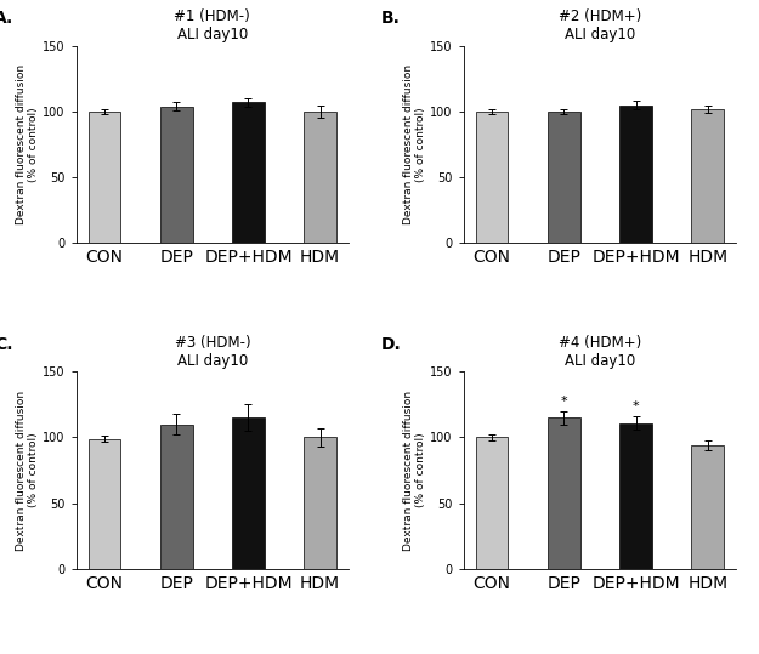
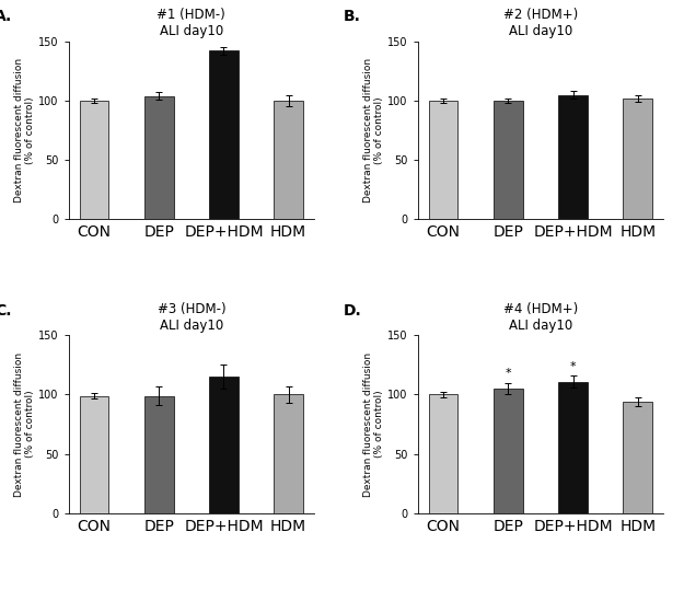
#1 (HDM-) ALI day10/DEP+HDM: 107 -> 142
#3 (HDM-) ALI day10/DEP: 110 -> 99
#4 (HDM+) ALI day10/DEP: 115 -> 105
